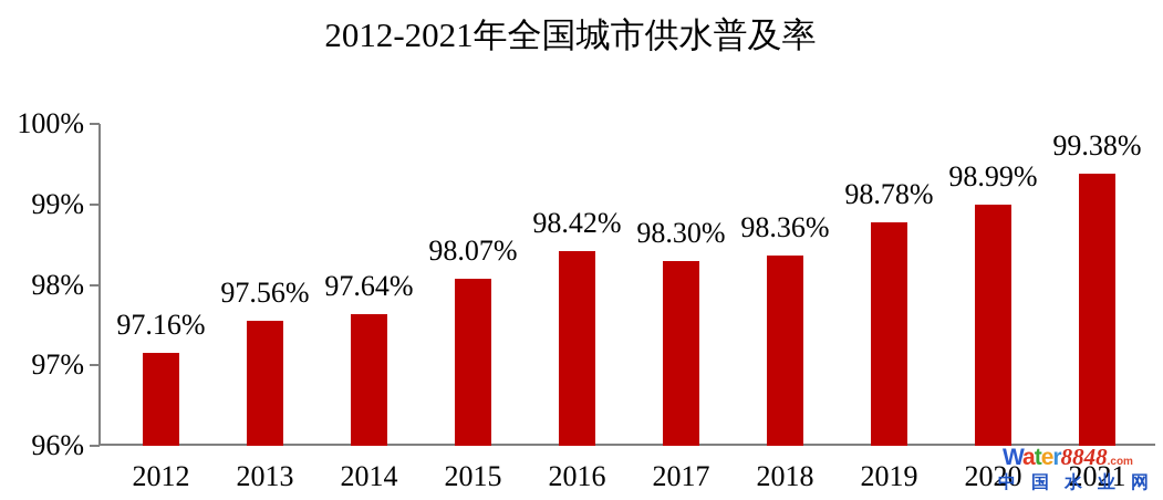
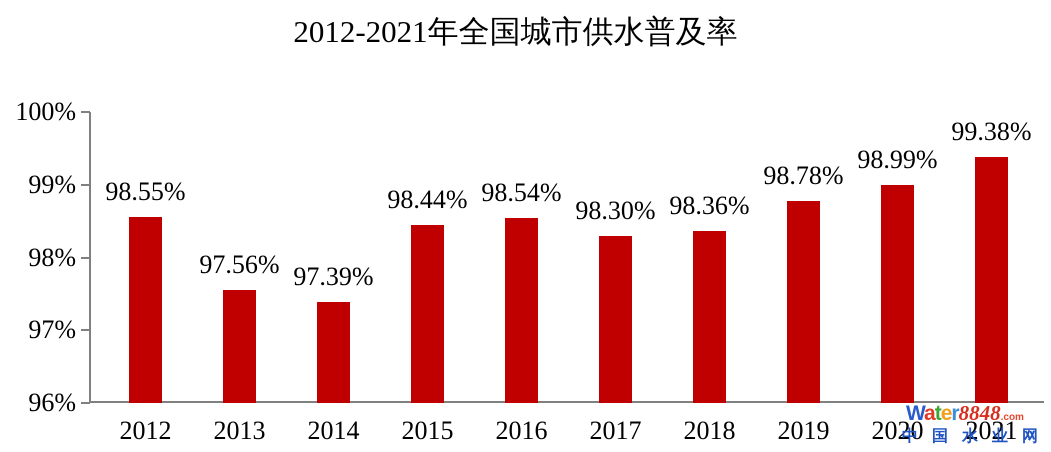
2012: 97.16% -> 98.55%
2014: 97.64% -> 97.39%
2015: 98.07% -> 98.44%
2016: 98.42% -> 98.54%
